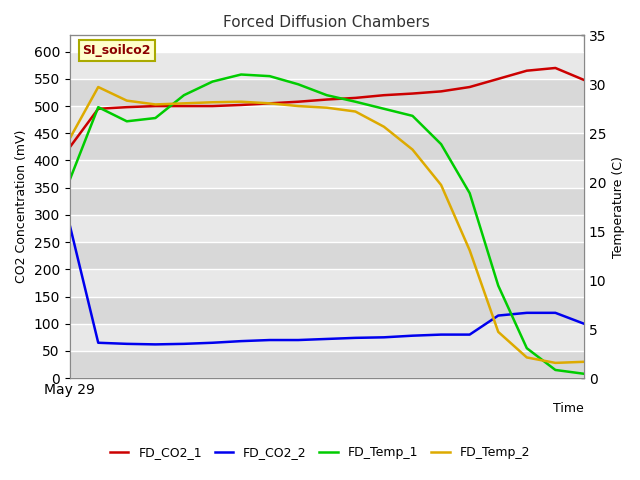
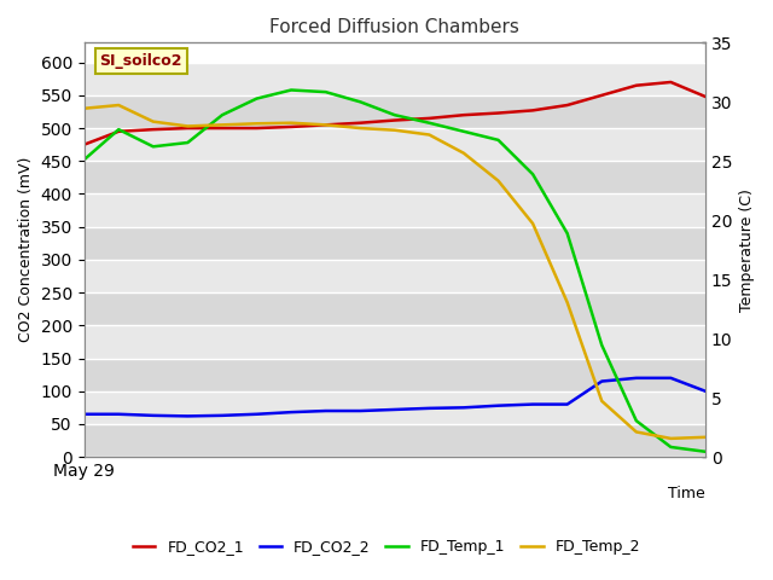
FD_CO2_1/May 29: 424 -> 475
FD_CO2_2/May 29: 282 -> 65
FD_Temp_1/May 29: 364 -> 452
FD_Temp_2/May 29: 440 -> 530
